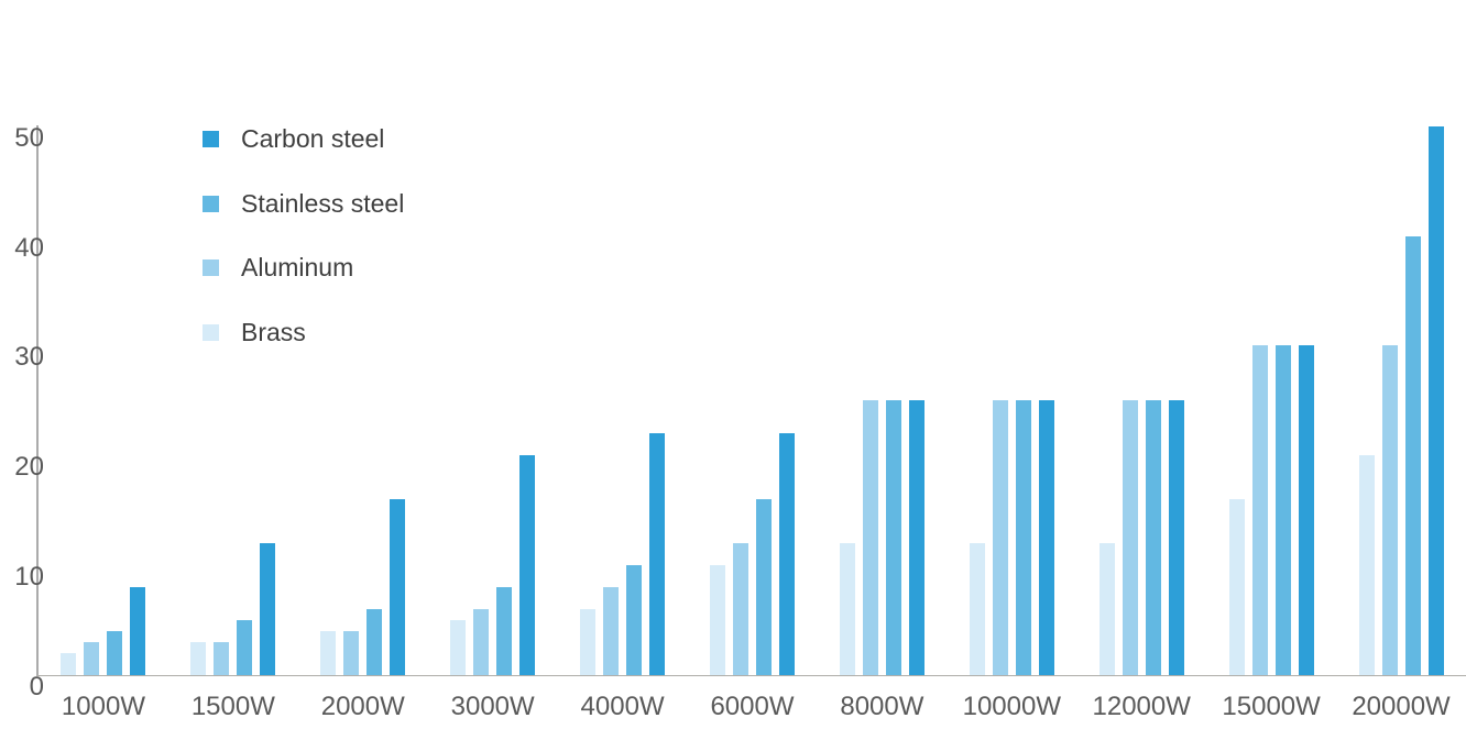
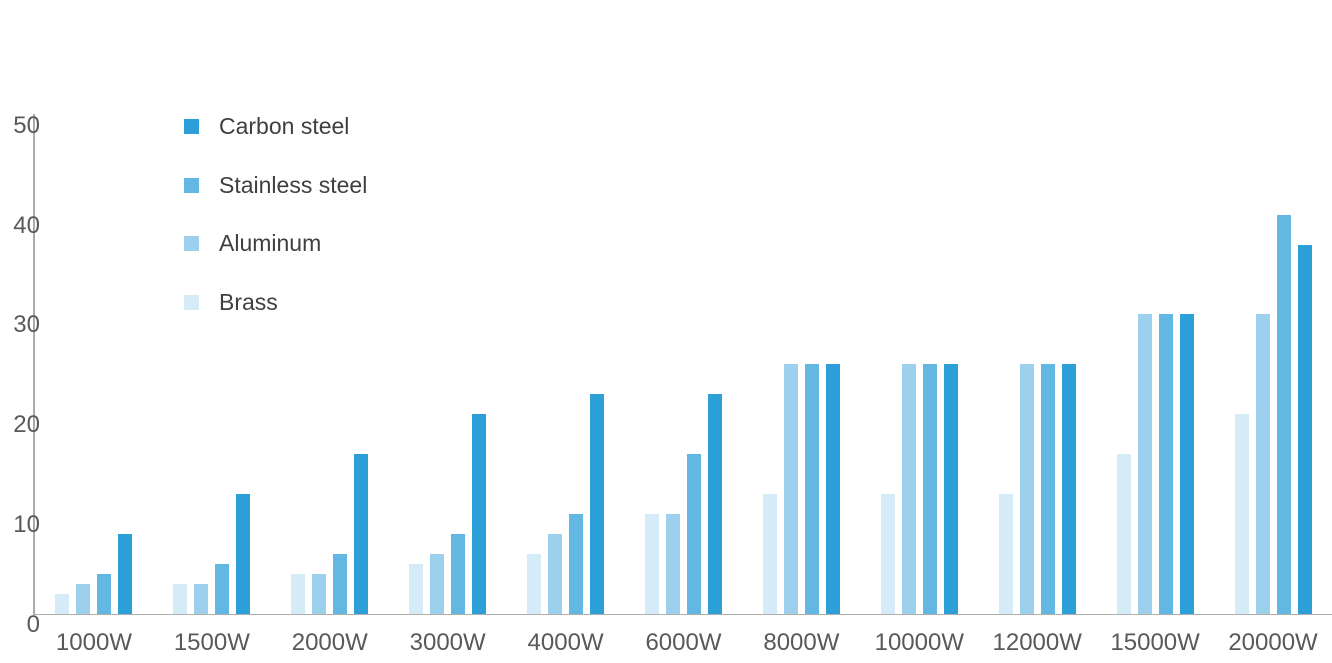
Aluminum/6000W: 12 -> 10
Carbon steel/20000W: 50 -> 37
